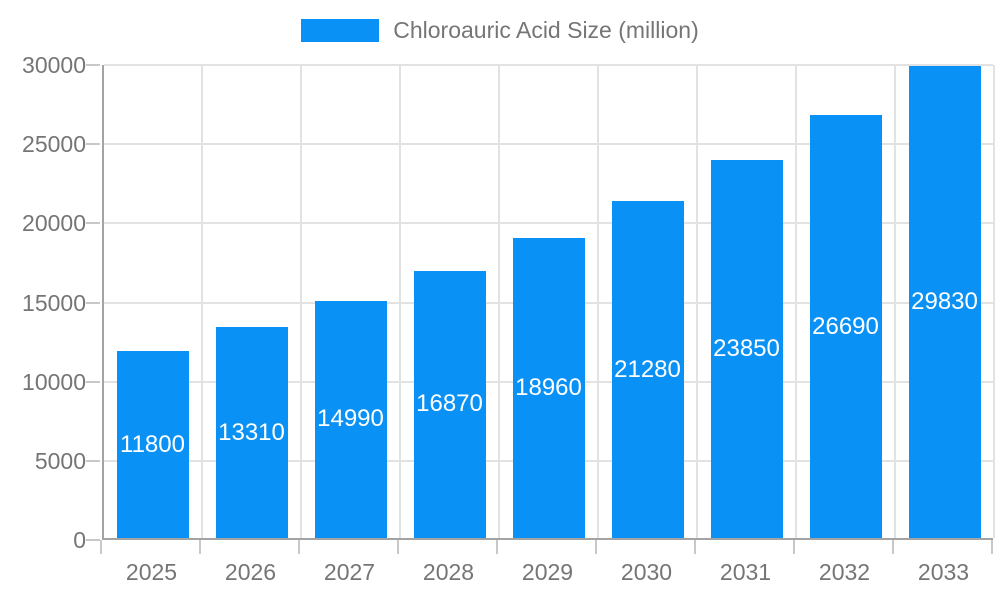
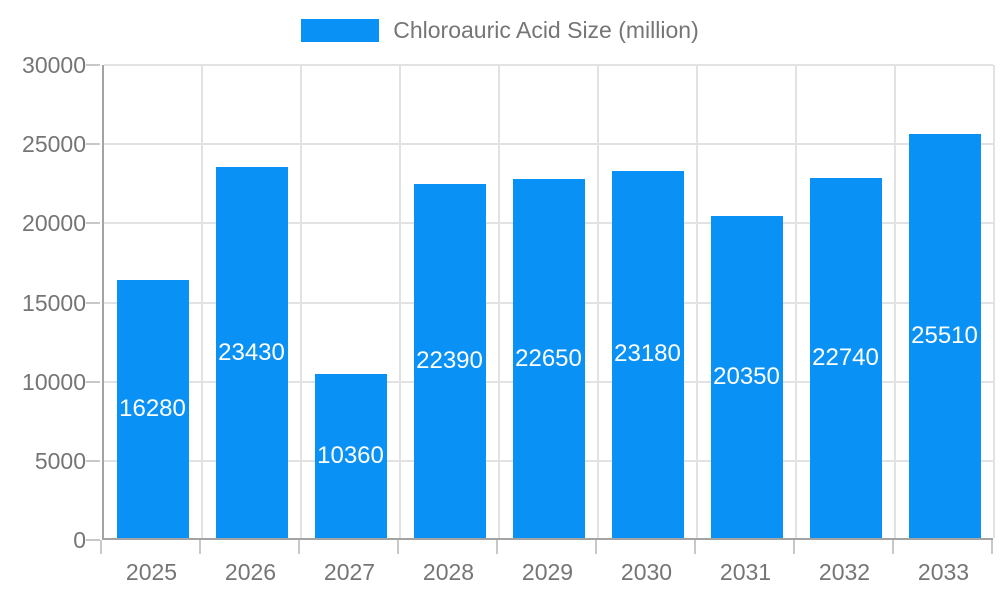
2025: 11800 -> 16280
2026: 13310 -> 23430
2027: 14990 -> 10360
2028: 16870 -> 22390
2029: 18960 -> 22650
2030: 21280 -> 23180
2031: 23850 -> 20350
2032: 26690 -> 22740
2033: 29830 -> 25510
